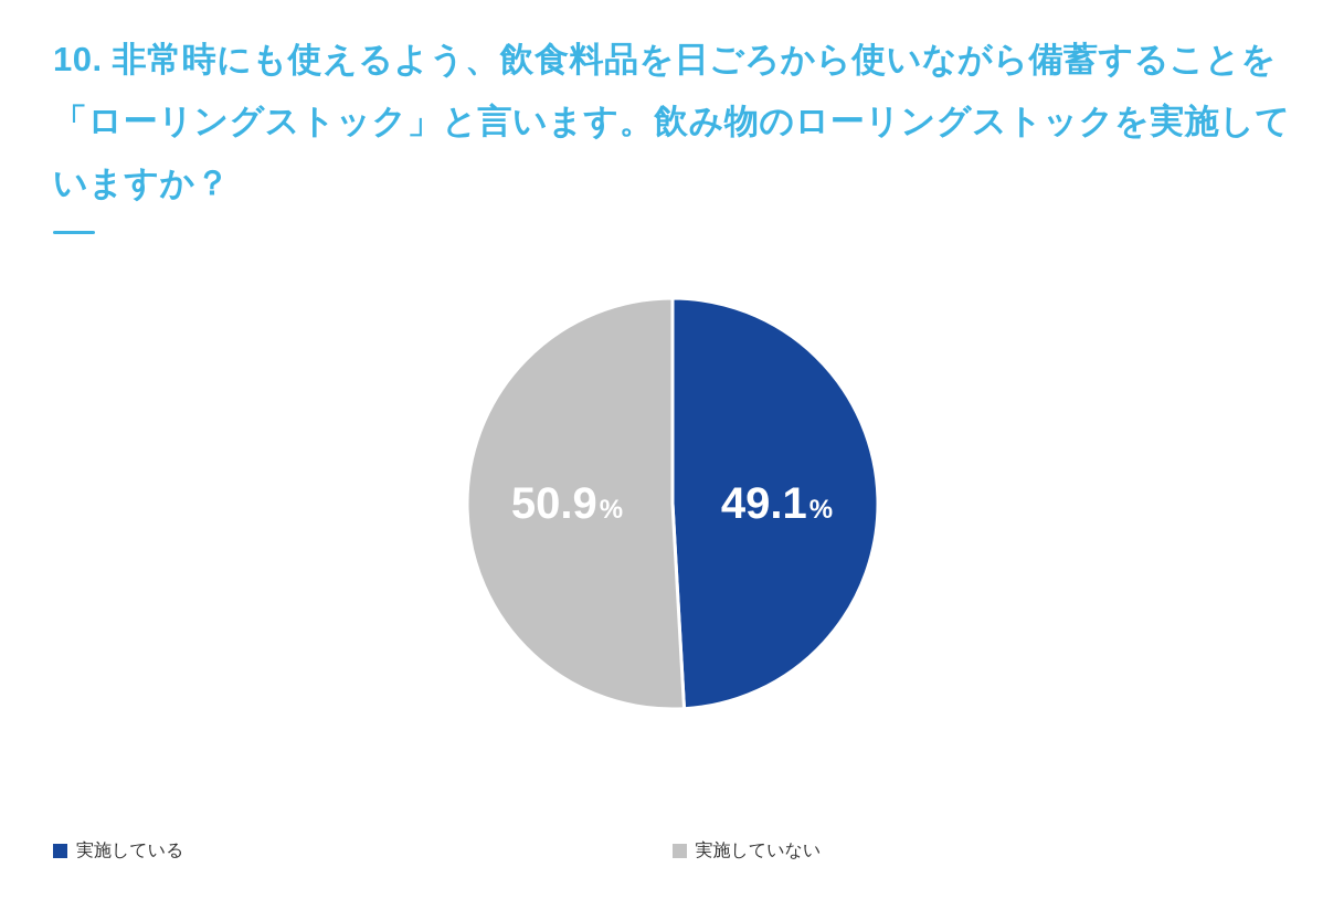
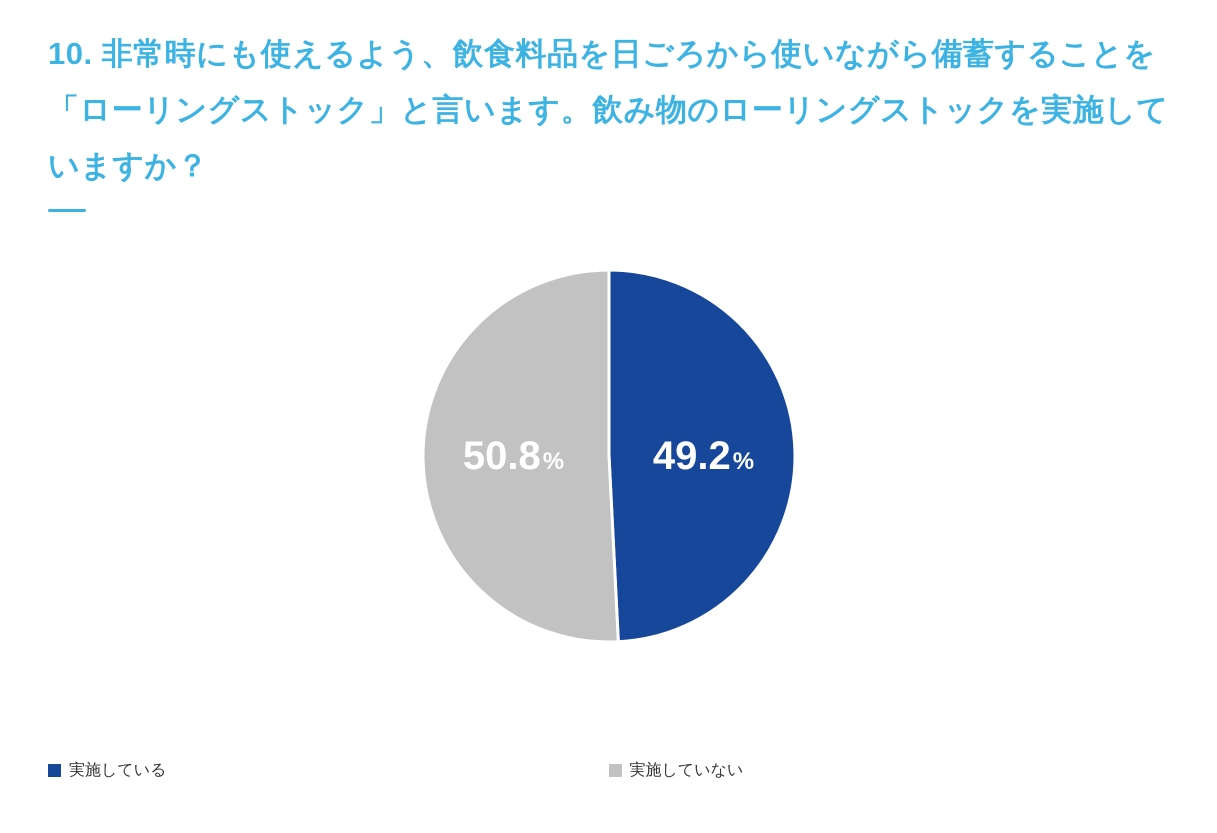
実施している: 49.1 -> 49.2
実施していない: 50.9 -> 50.8
